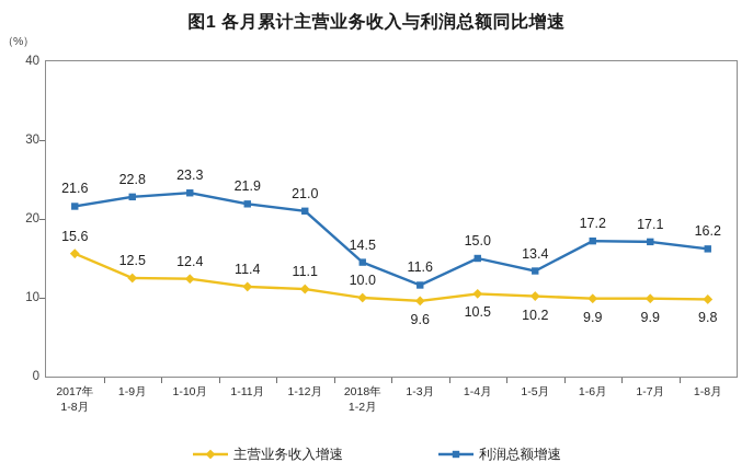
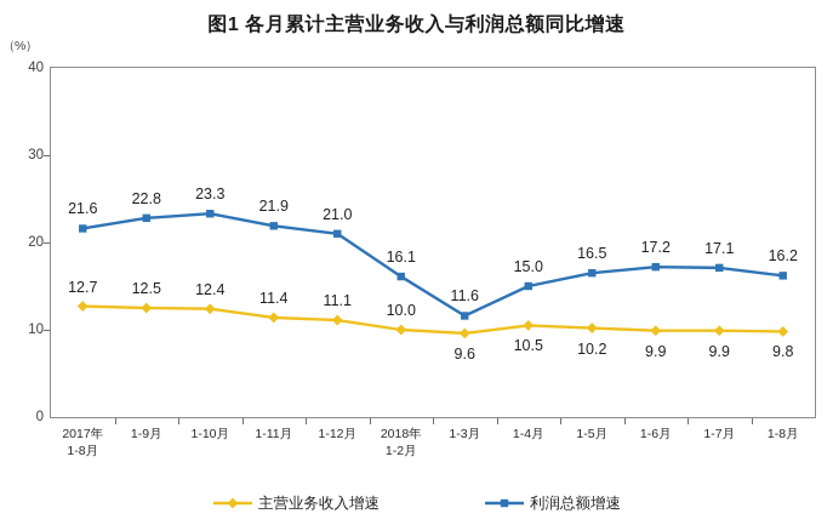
主营业务收入增速/2017年 1-8月: 15.6 -> 12.7
利润总额增速/2018年 1-2月: 14.5 -> 16.1
利润总额增速/1-5月: 13.4 -> 16.5
